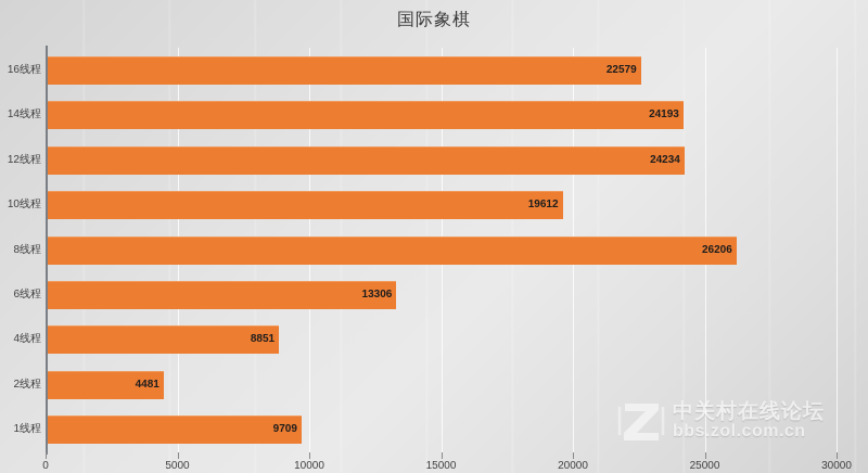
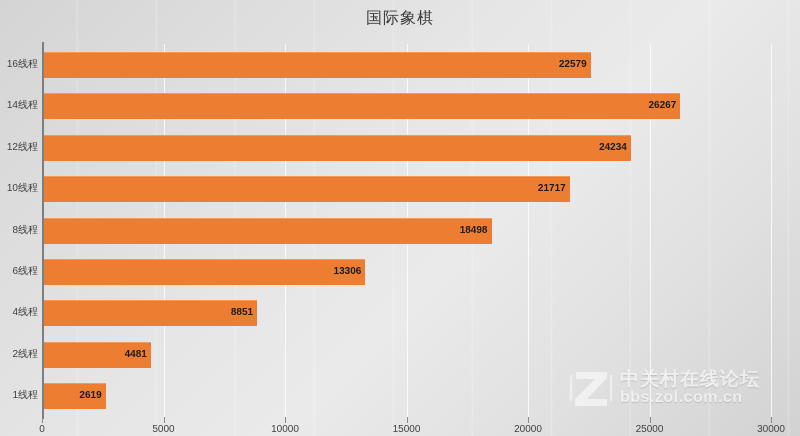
1线程: 9709 -> 2619
8线程: 26206 -> 18498
10线程: 19612 -> 21717
14线程: 24193 -> 26267
